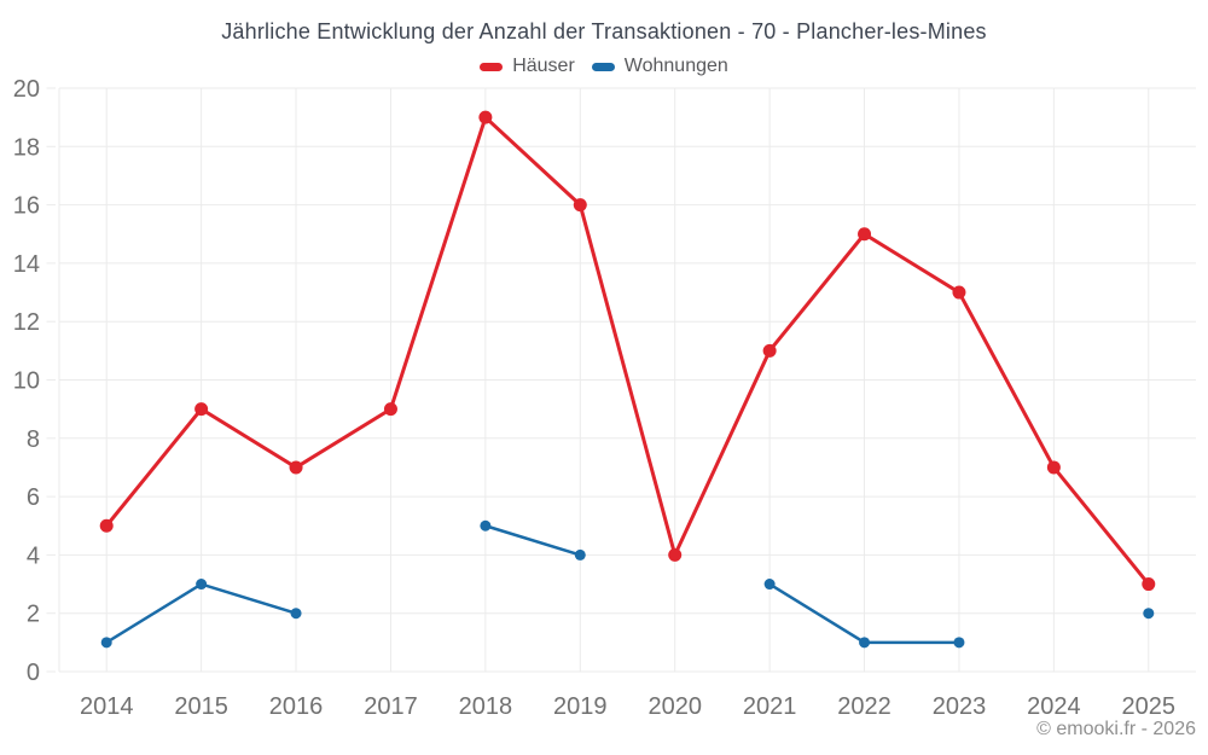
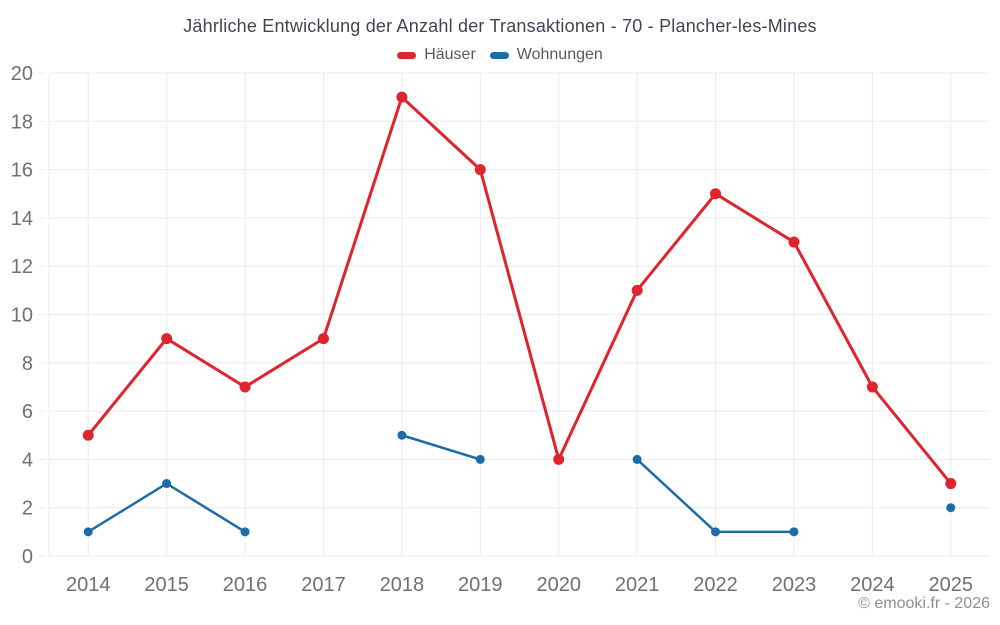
Wohnungen/2016: 2 -> 1
Wohnungen/2021: 3 -> 4
